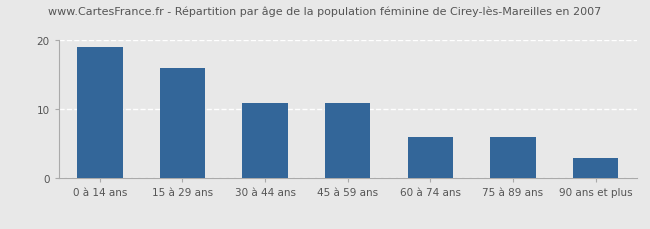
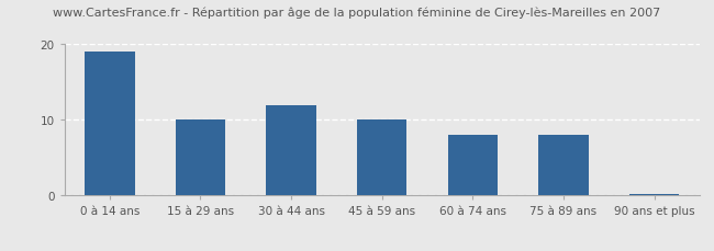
15 à 29 ans: 16.0 -> 10.0
30 à 44 ans: 11.0 -> 12.0
45 à 59 ans: 11.0 -> 10.0
60 à 74 ans: 6.0 -> 8.0
75 à 89 ans: 6.0 -> 8.0
90 ans et plus: 3.0 -> 0.2
